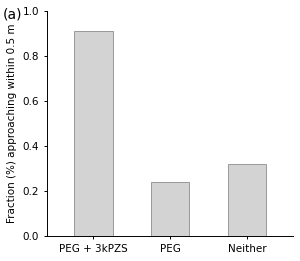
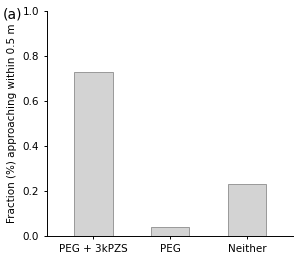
PEG + 3kPZS: 0.91 -> 0.73
PEG: 0.24 -> 0.04
Neither: 0.32 -> 0.23
